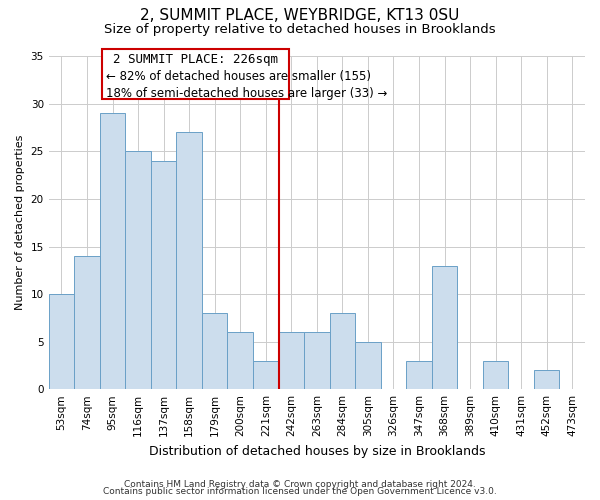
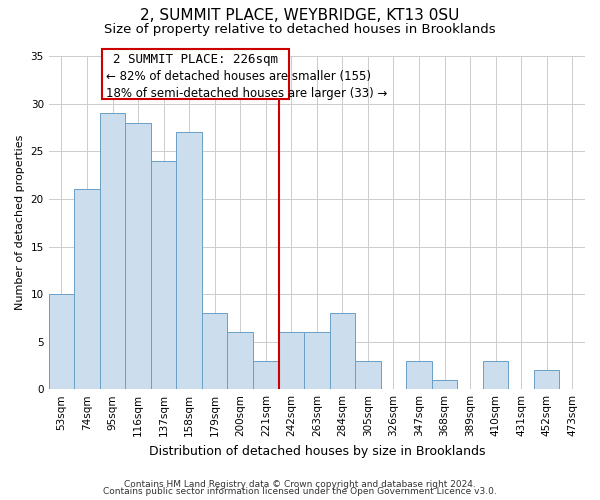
74sqm: 14 -> 21
116sqm: 25 -> 28
305sqm: 5 -> 3
368sqm: 13 -> 1
